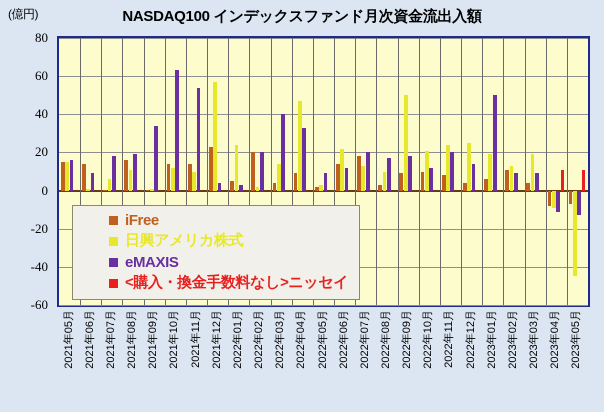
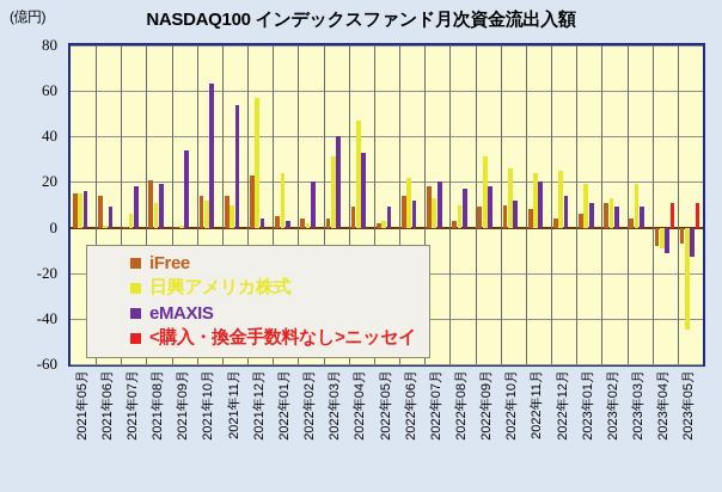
iFree/2021年08月: 16 -> 21
iFree/2022年02月: 20 -> 4
日興アメリカ株式/2022年03月: 14 -> 31
日興アメリカ株式/2022年09月: 50 -> 31
日興アメリカ株式/2022年10月: 21 -> 26
eMAXIS/2023年01月: 50 -> 11
